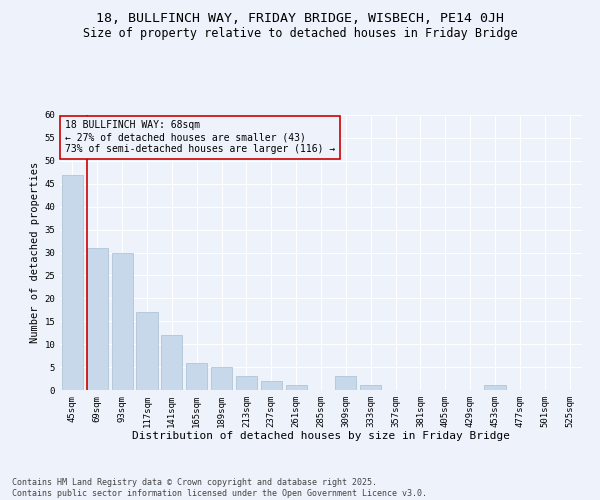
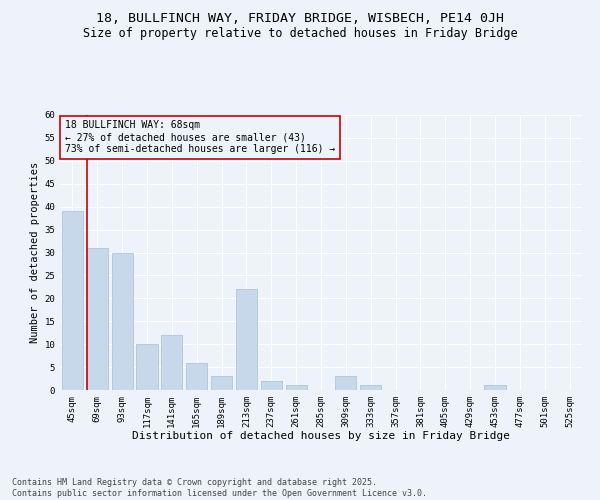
45sqm: 47 -> 39
117sqm: 17 -> 10
189sqm: 5 -> 3
213sqm: 3 -> 22
